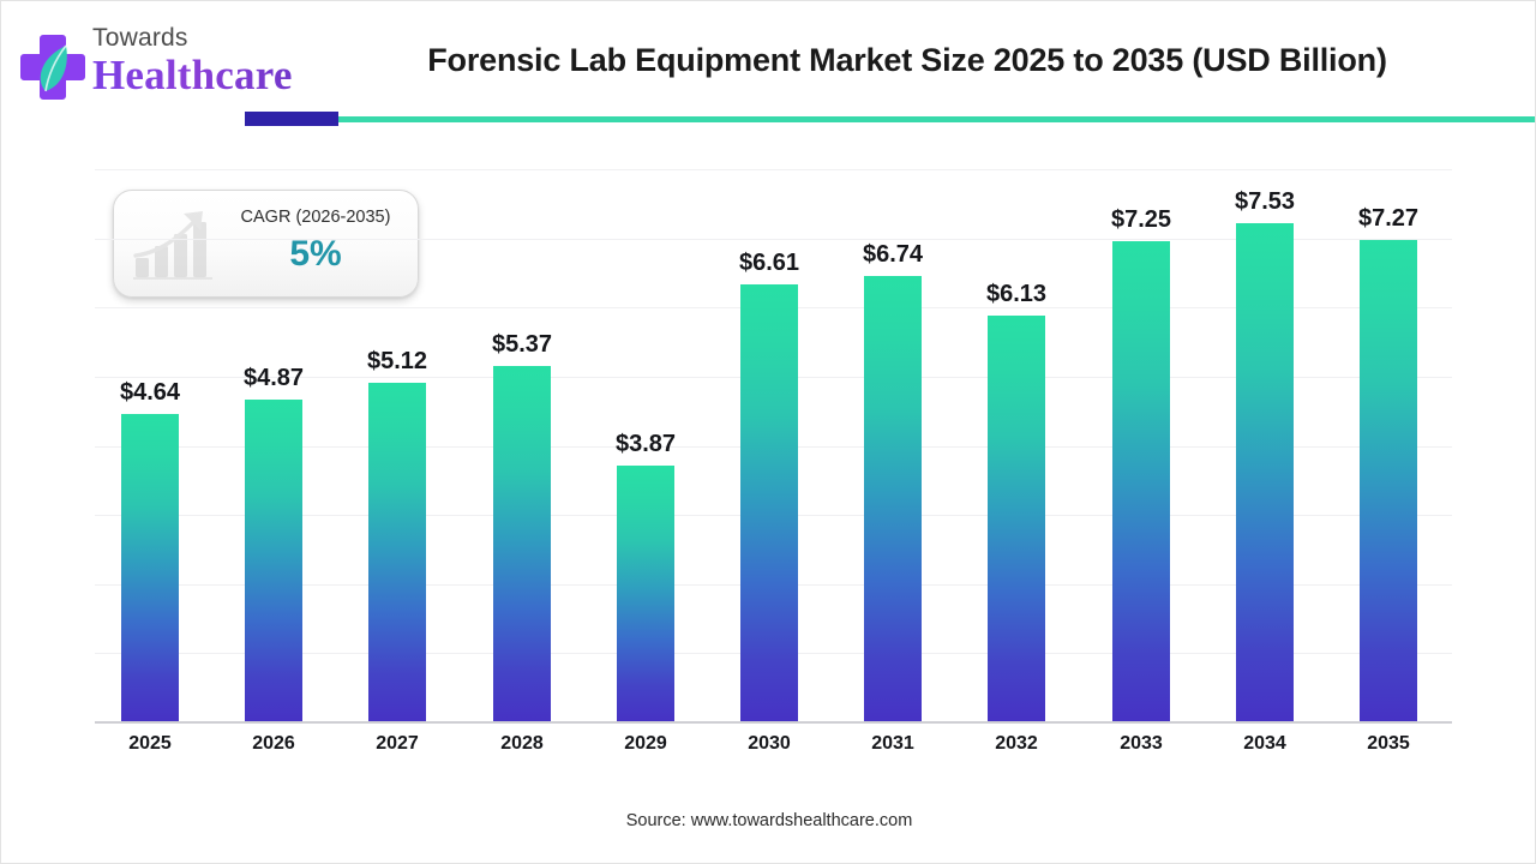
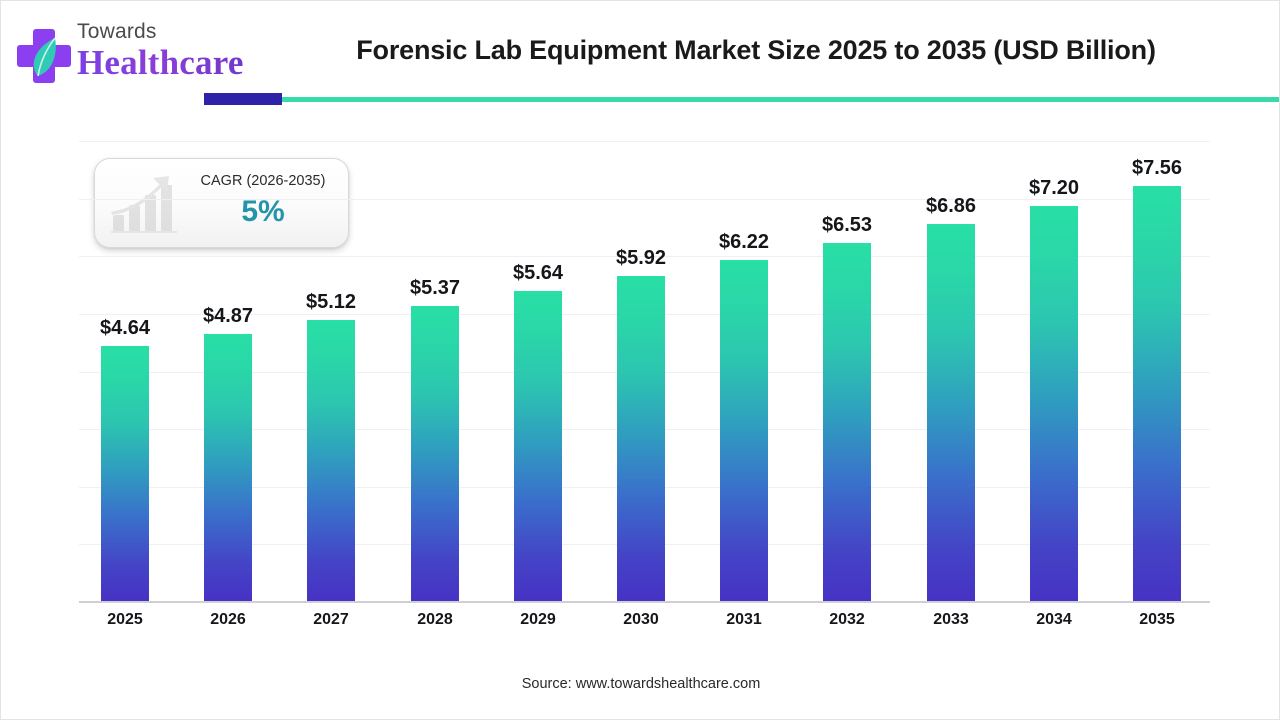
2029: $3.87 -> $5.64
2030: $6.61 -> $5.92
2031: $6.74 -> $6.22
2032: $6.13 -> $6.53
2033: $7.25 -> $6.86
2034: $7.53 -> $7.20
2035: $7.27 -> $7.56
